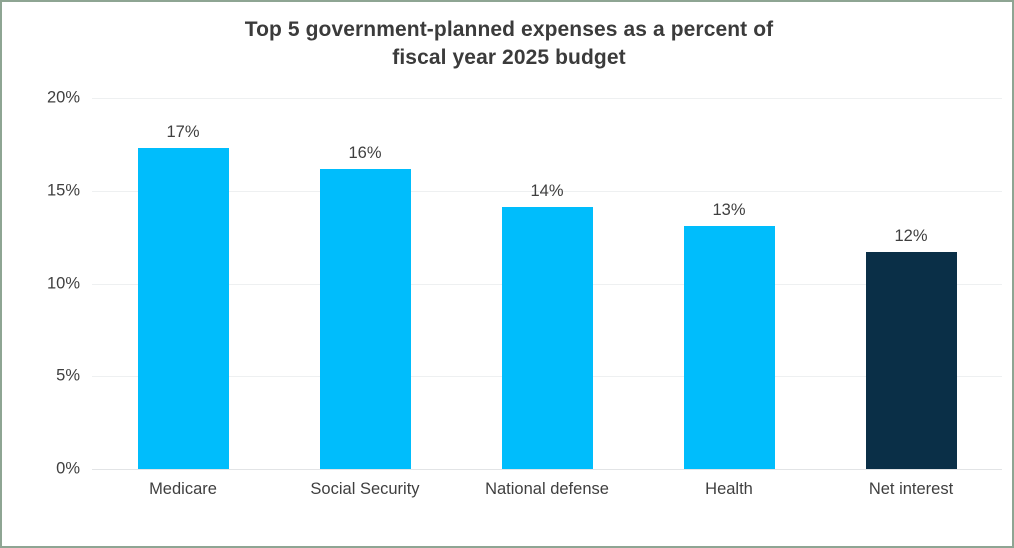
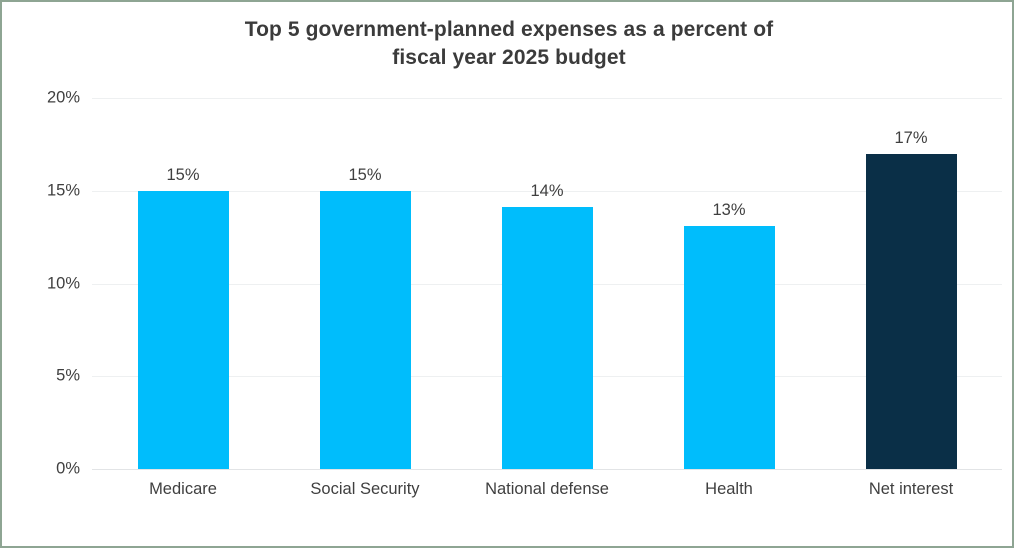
Medicare: 17% -> 15%
Social Security: 16% -> 15%
Net interest: 12% -> 17%
